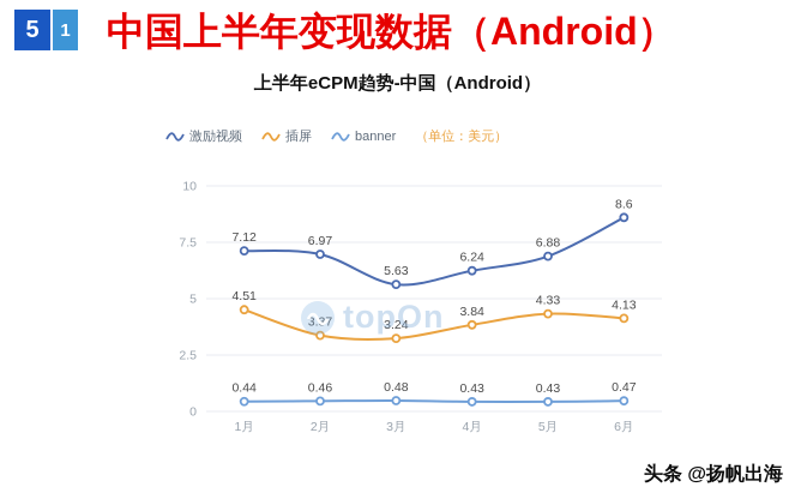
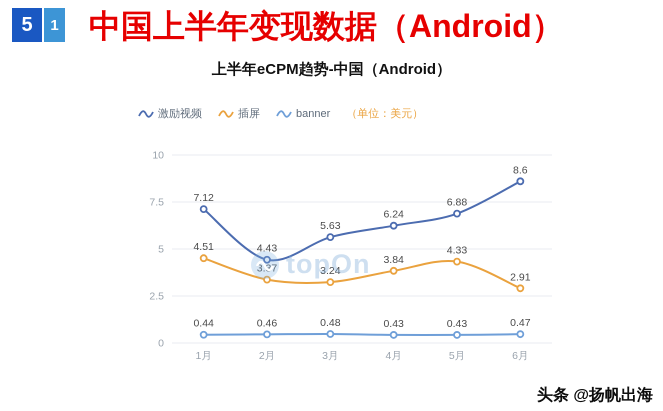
激励视频/2月: 6.97 -> 4.43
插屏/6月: 4.13 -> 2.91
